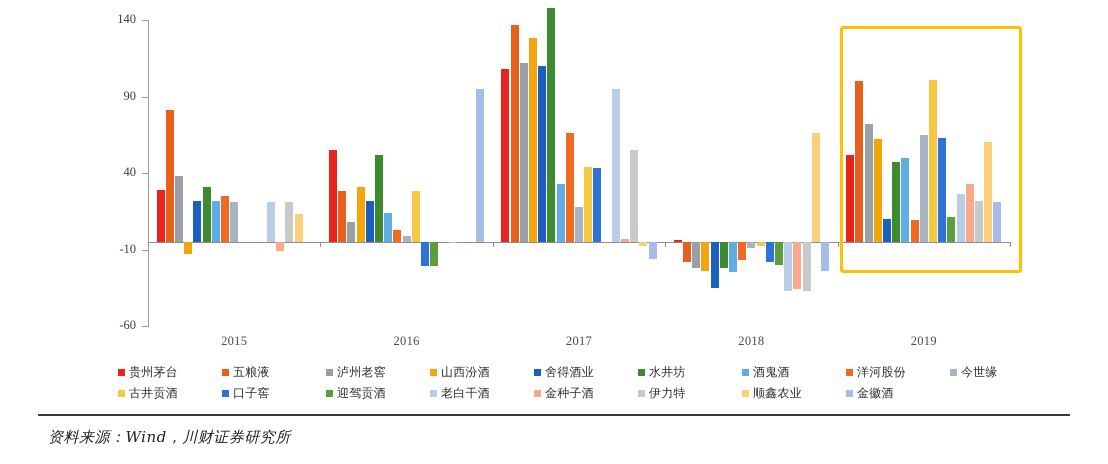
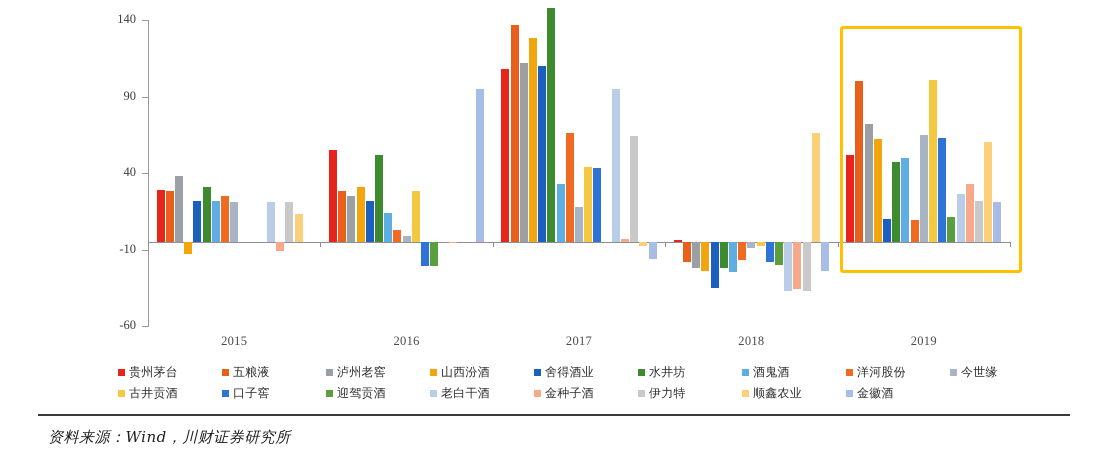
五粮液/2015: 81 -> 28
泸州老窖/2016: 8 -> 25
伊力特/2017: 55 -> 64
